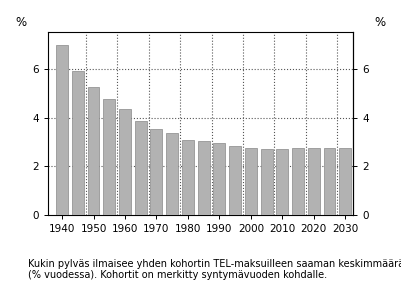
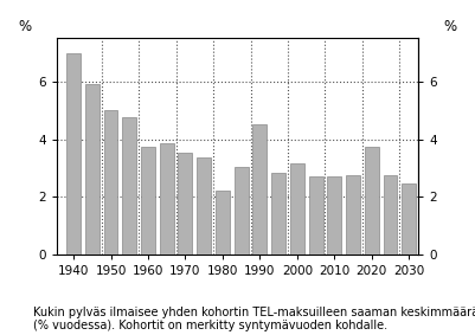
1950: 5.25 -> 5.00
1960: 4.35 -> 3.75
1980: 3.10 -> 2.20
1990: 2.95 -> 4.50
2000: 2.75 -> 3.15
2020: 2.75 -> 3.75
2030: 2.75 -> 2.45
